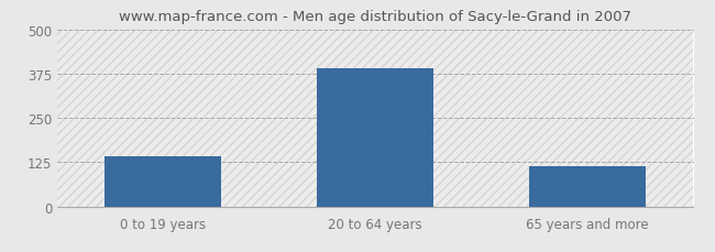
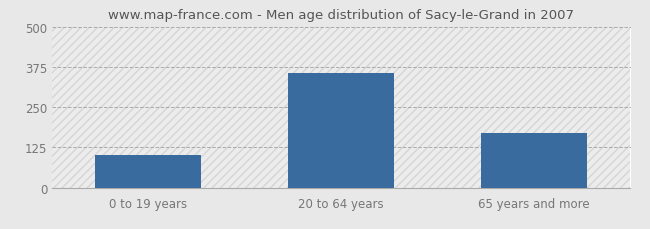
0 to 19 years: 143 -> 100
20 to 64 years: 390 -> 355
65 years and more: 113 -> 170
